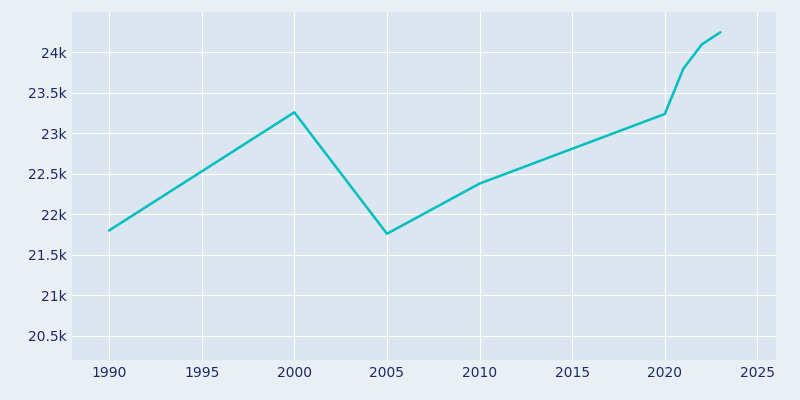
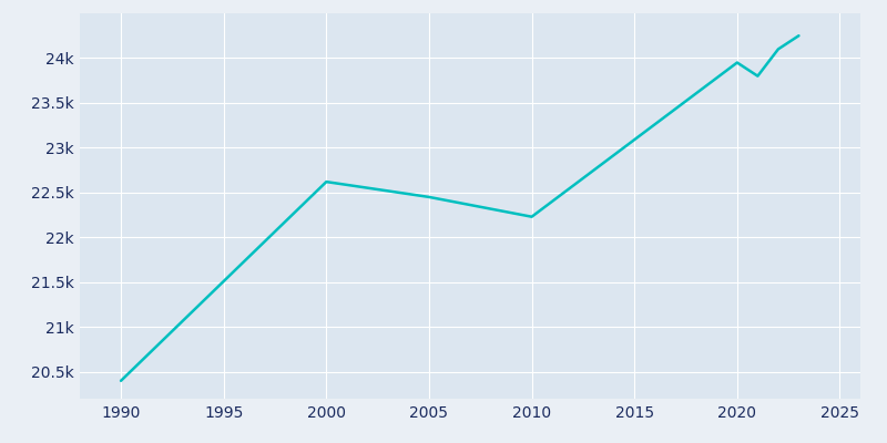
1990: 21.80k -> 20.40k
2000: 23.26k -> 22.62k
2005: 21.76k -> 22.45k
2010: 22.38k -> 22.23k
2020: 23.24k -> 23.95k
